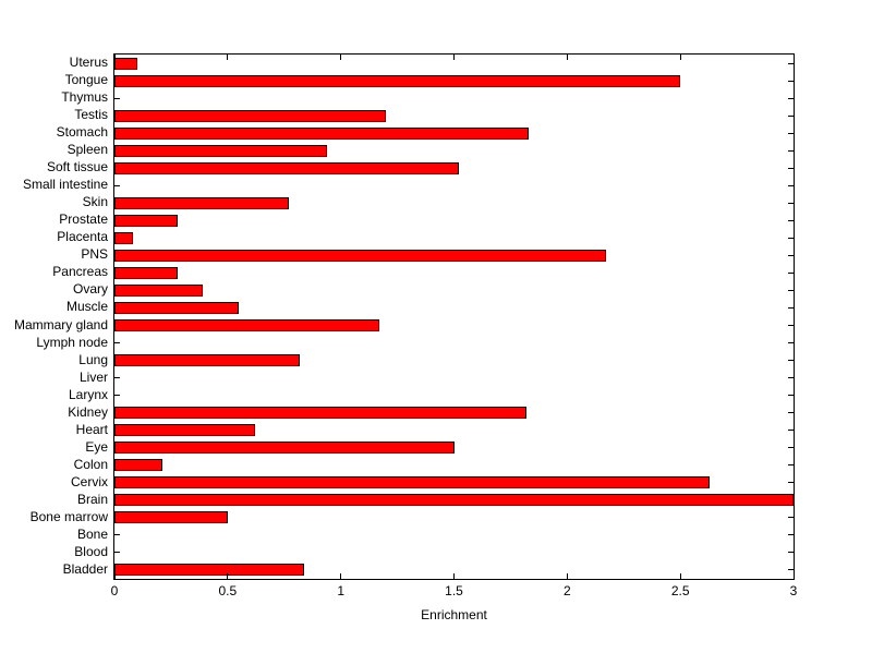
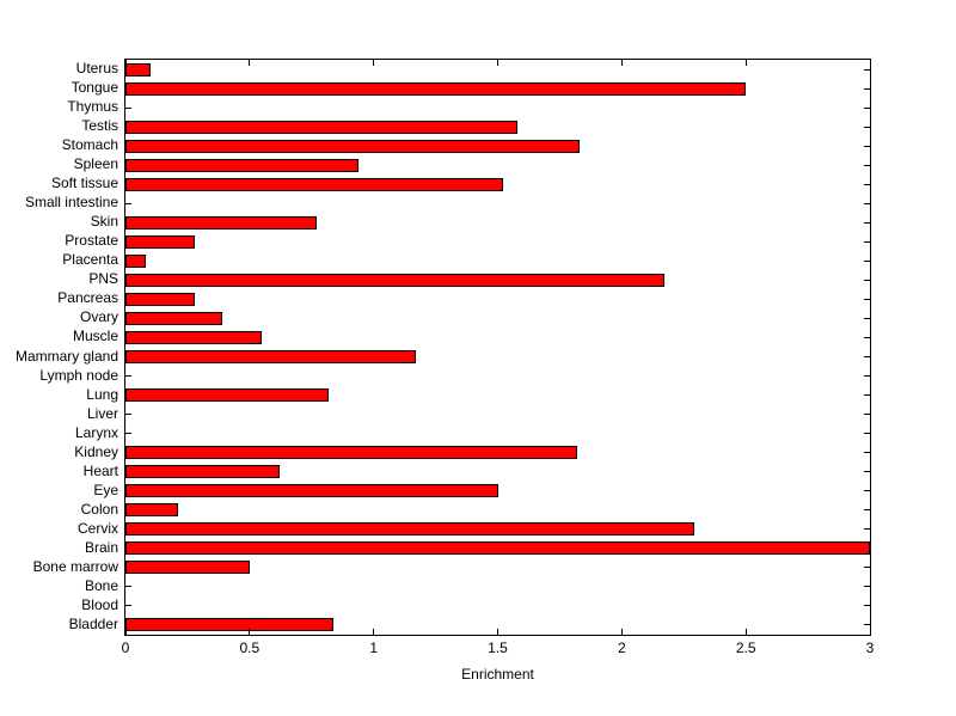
Testis: 1.20 -> 1.58
Cervix: 2.63 -> 2.29
